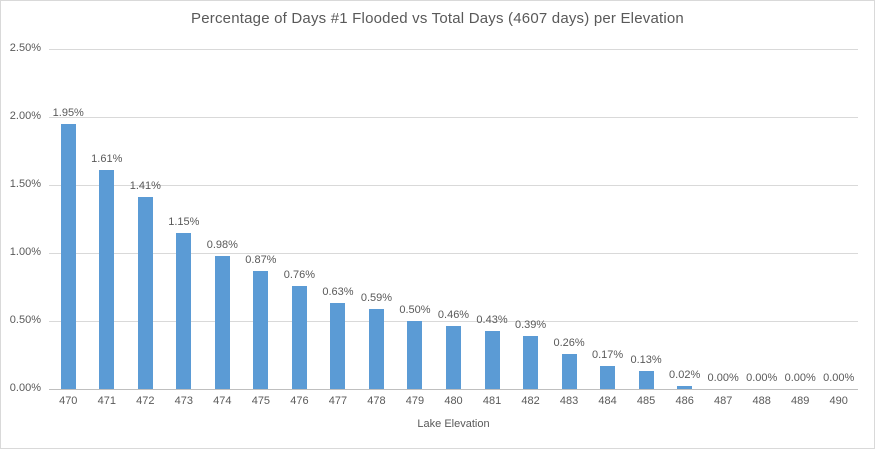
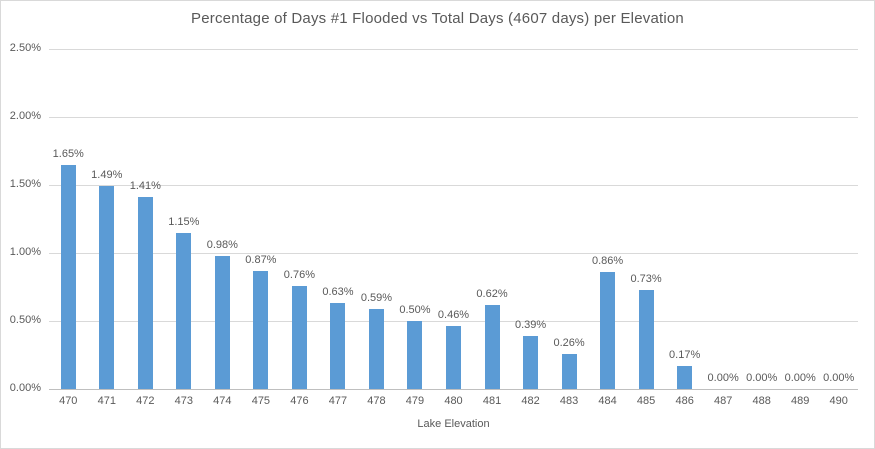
470: 1.95% -> 1.65%
471: 1.61% -> 1.49%
481: 0.43% -> 0.62%
484: 0.17% -> 0.86%
485: 0.13% -> 0.73%
486: 0.02% -> 0.17%
